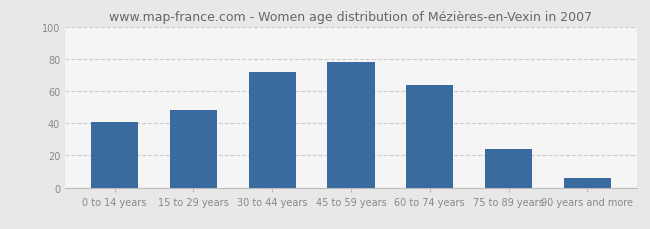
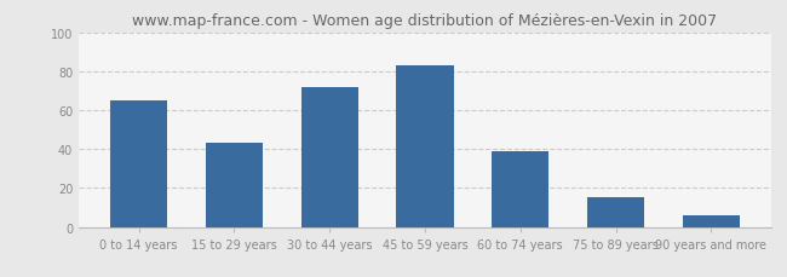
0 to 14 years: 41 -> 65
15 to 29 years: 48 -> 43
45 to 59 years: 78 -> 83
60 to 74 years: 64 -> 39
75 to 89 years: 24 -> 15
